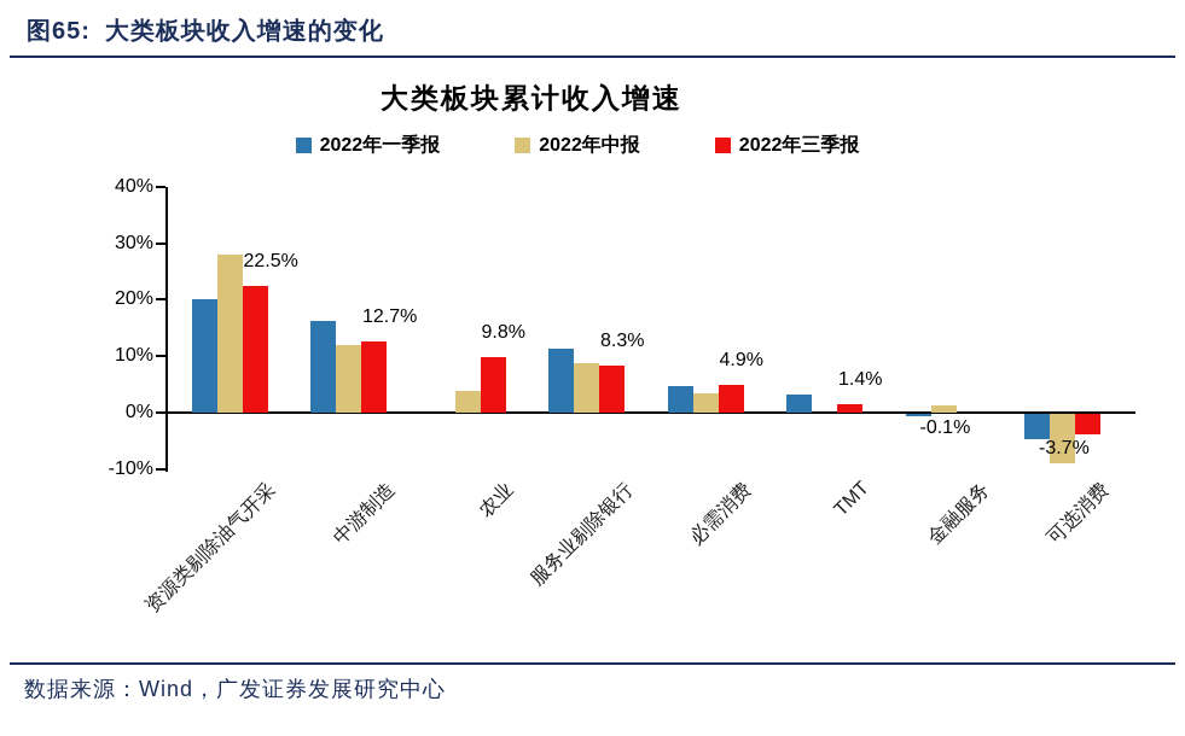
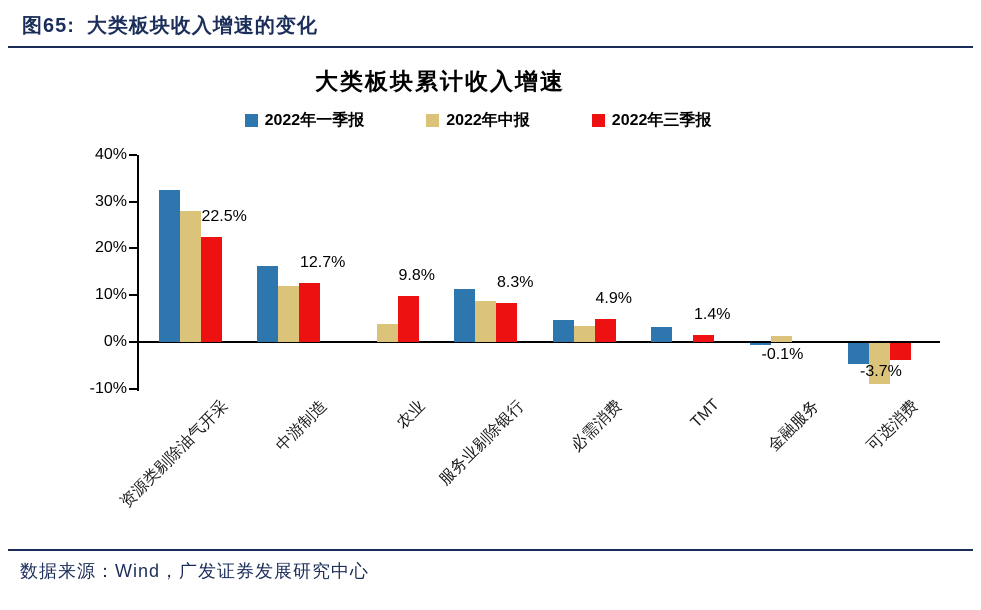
2022年一季报/资源类剔除油气开采: 20% -> 32%
